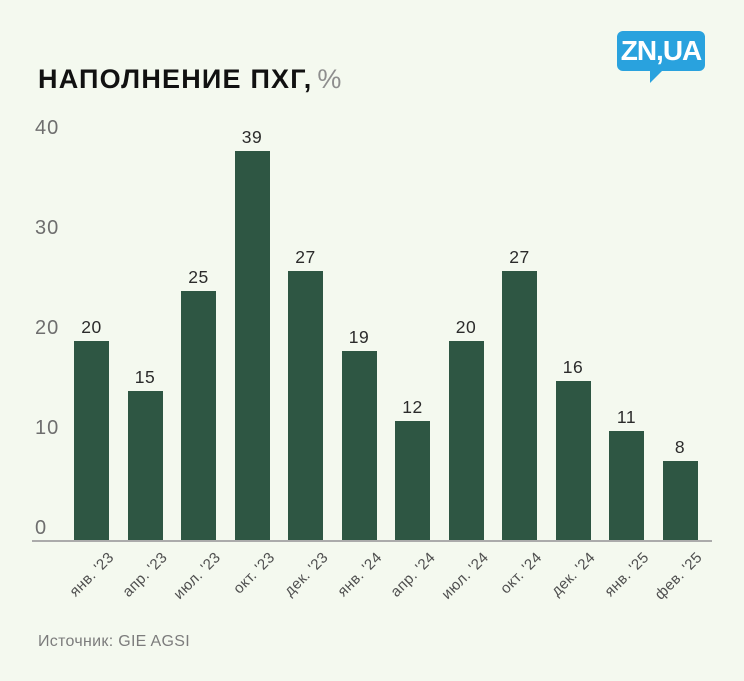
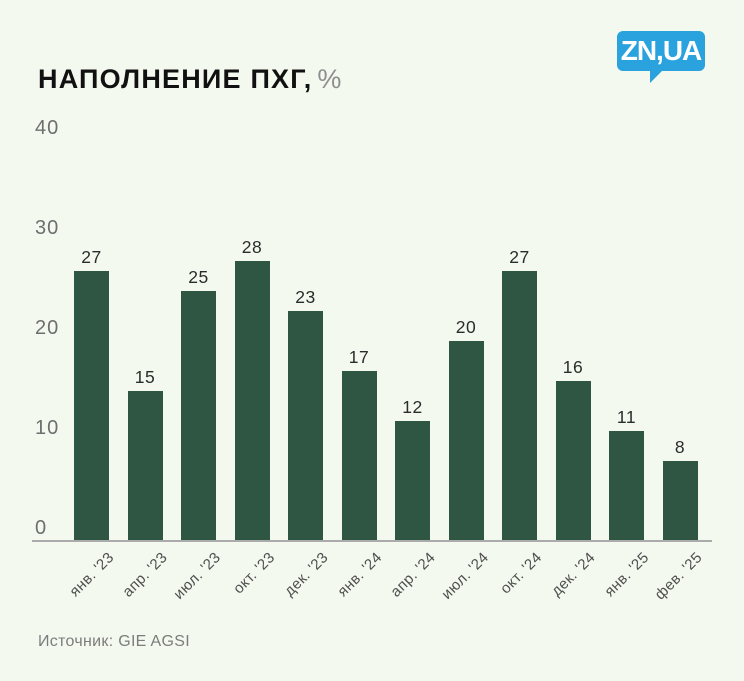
янв. '23: 20 -> 27
окт. '23: 39 -> 28
дек. '23: 27 -> 23
янв. '24: 19 -> 17
